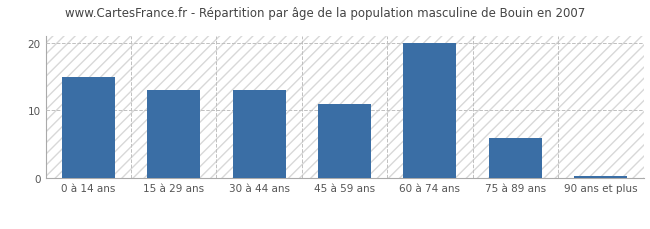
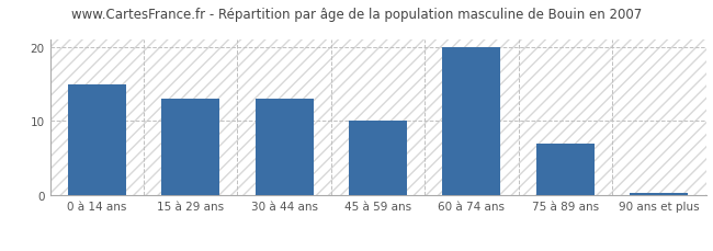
45 à 59 ans: 11.0 -> 10.0
75 à 89 ans: 6.0 -> 7.0
